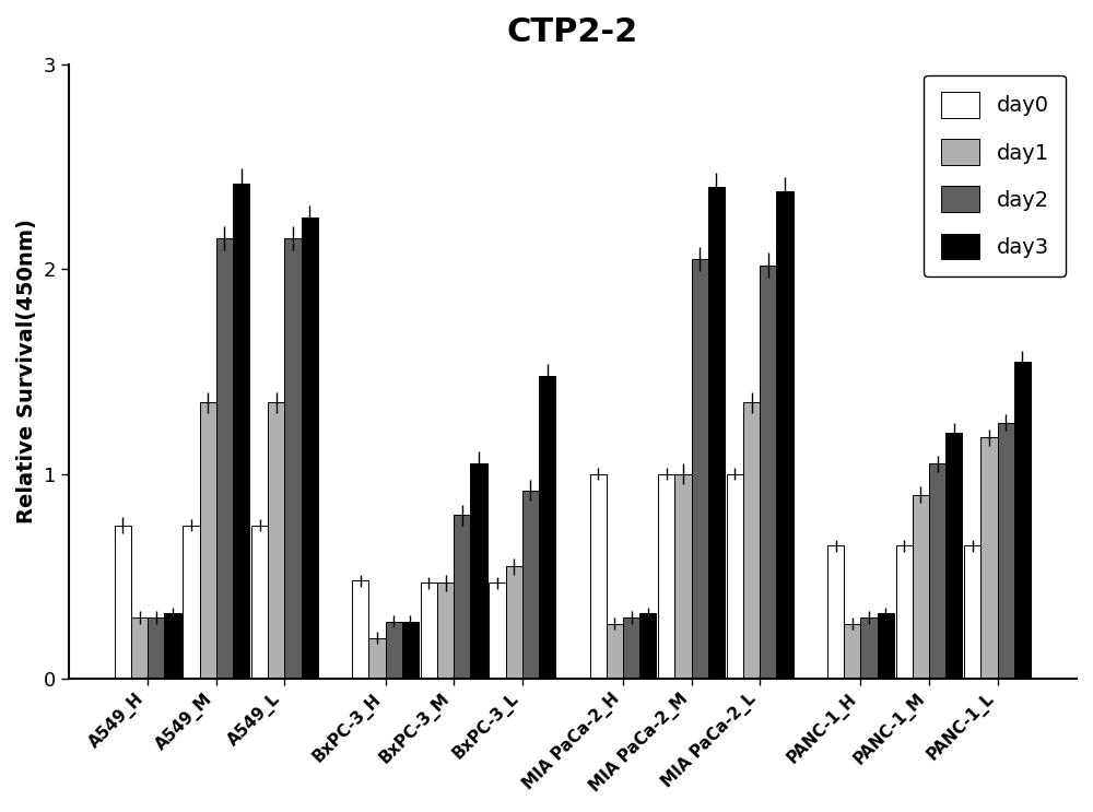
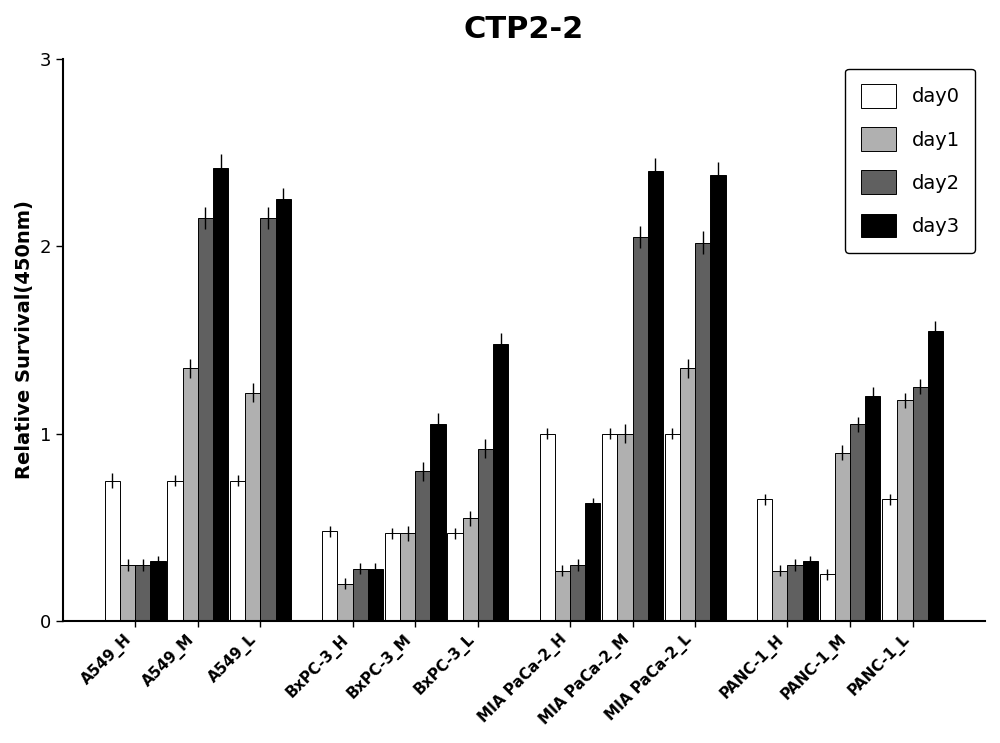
day1/A549_L: 1.35 -> 1.22
day3/MIA PaCa-2_H: 0.32 -> 0.63
day0/PANC-1_M: 0.65 -> 0.25
